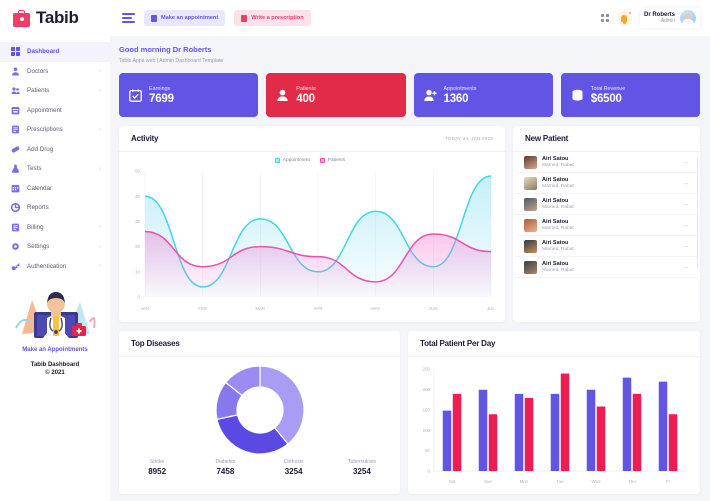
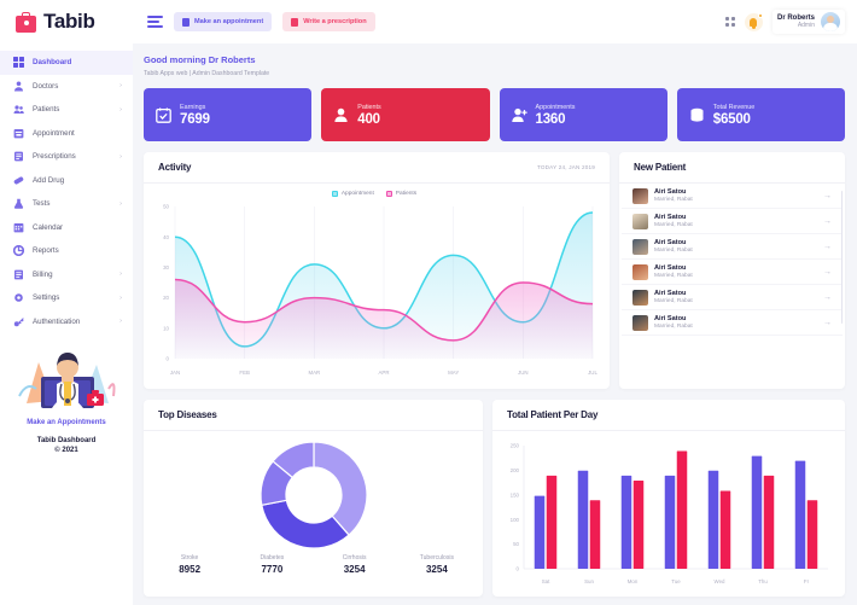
Top Diseases/Diabetes: 7458 -> 7770
